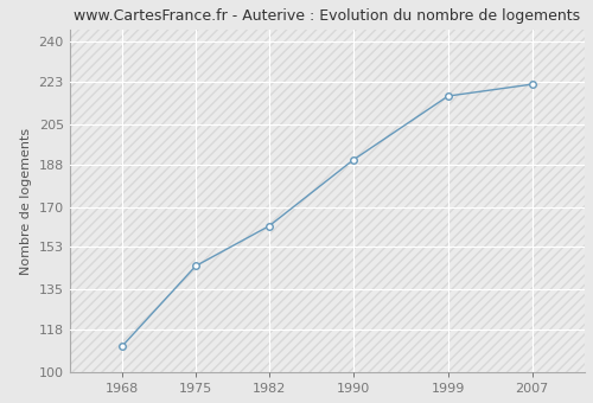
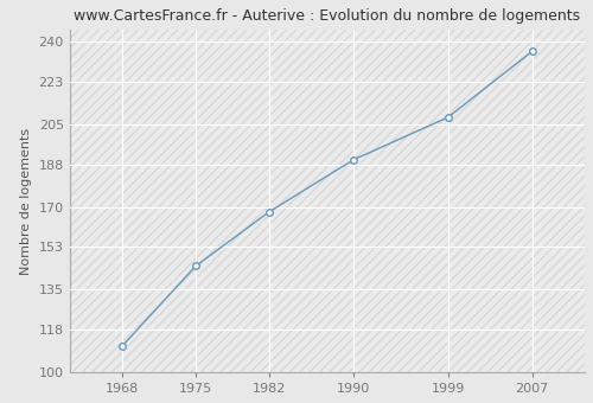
1982: 162 -> 168
1999: 217 -> 208
2007: 222 -> 236
